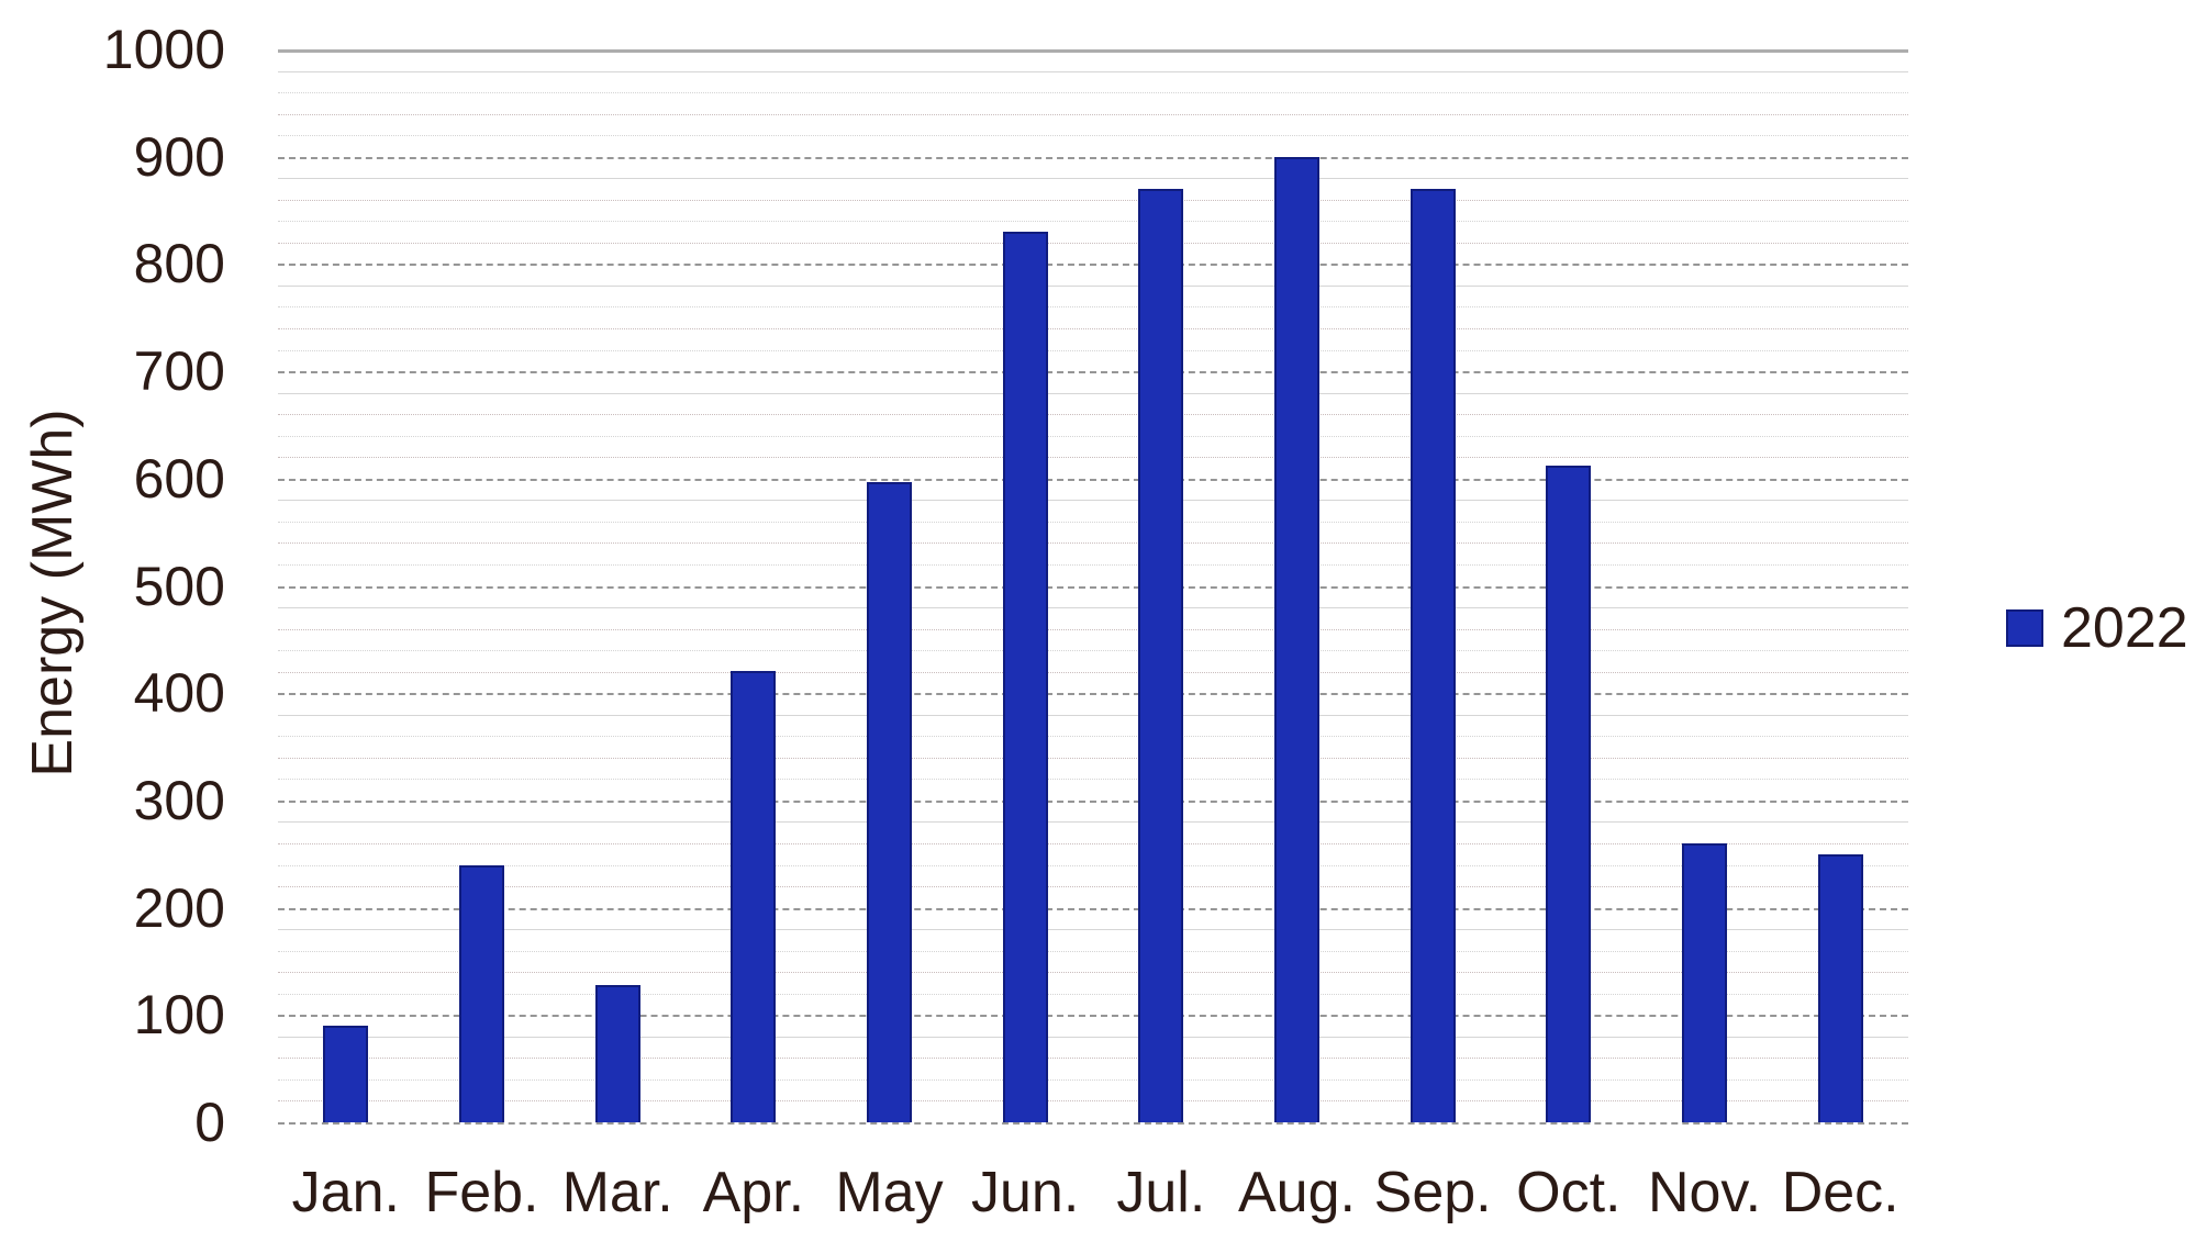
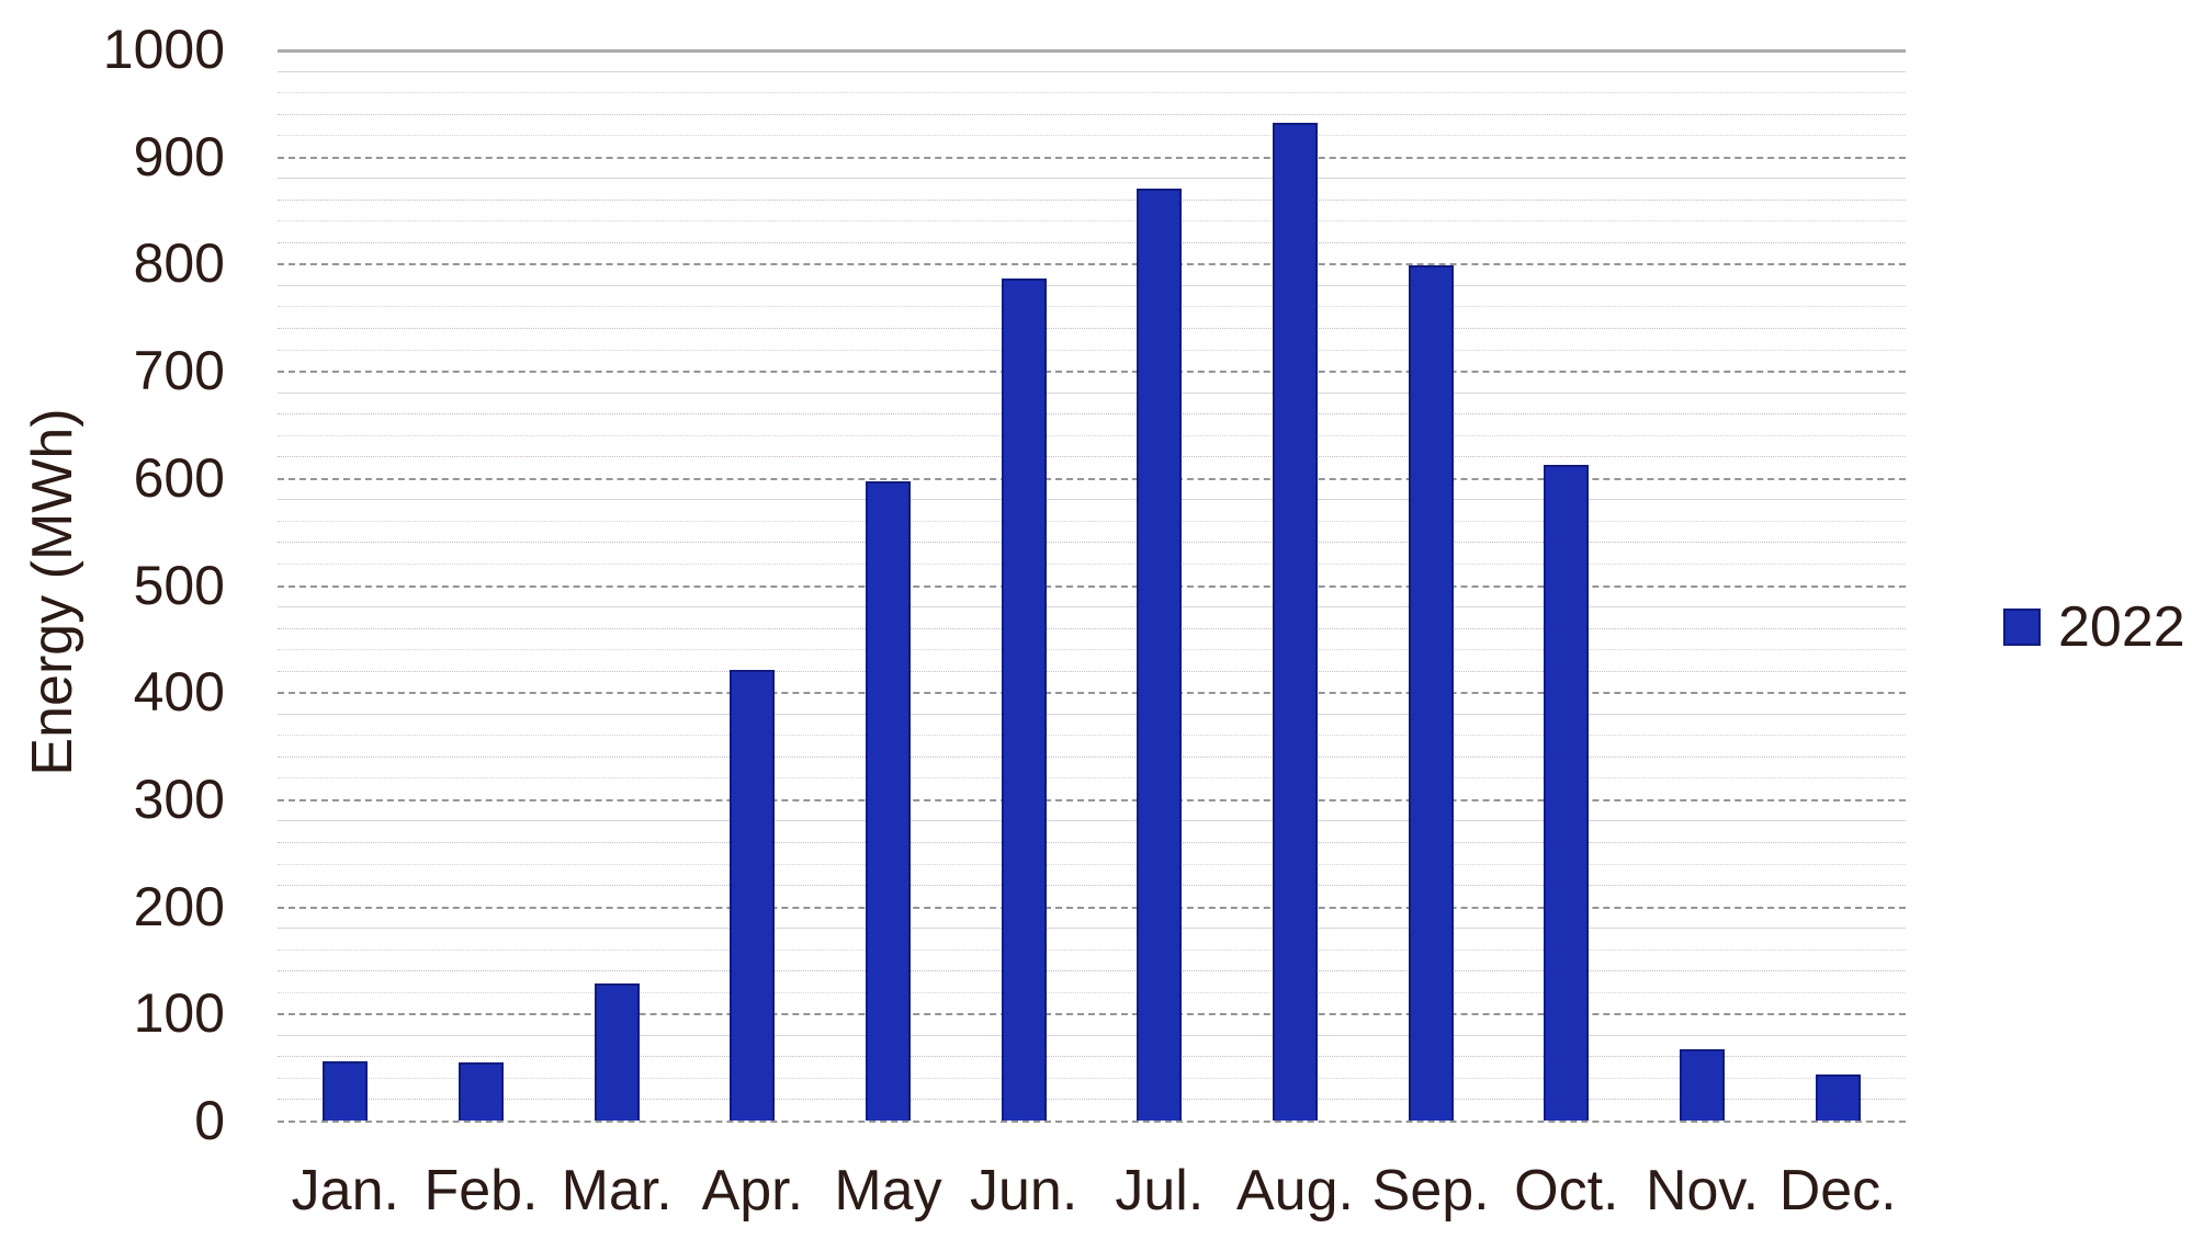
Jan.: 90 -> 60
Feb.: 240 -> 50
Jun.: 830 -> 790
Aug.: 900 -> 930
Sep.: 870 -> 800
Nov.: 260 -> 70
Dec.: 250 -> 40
